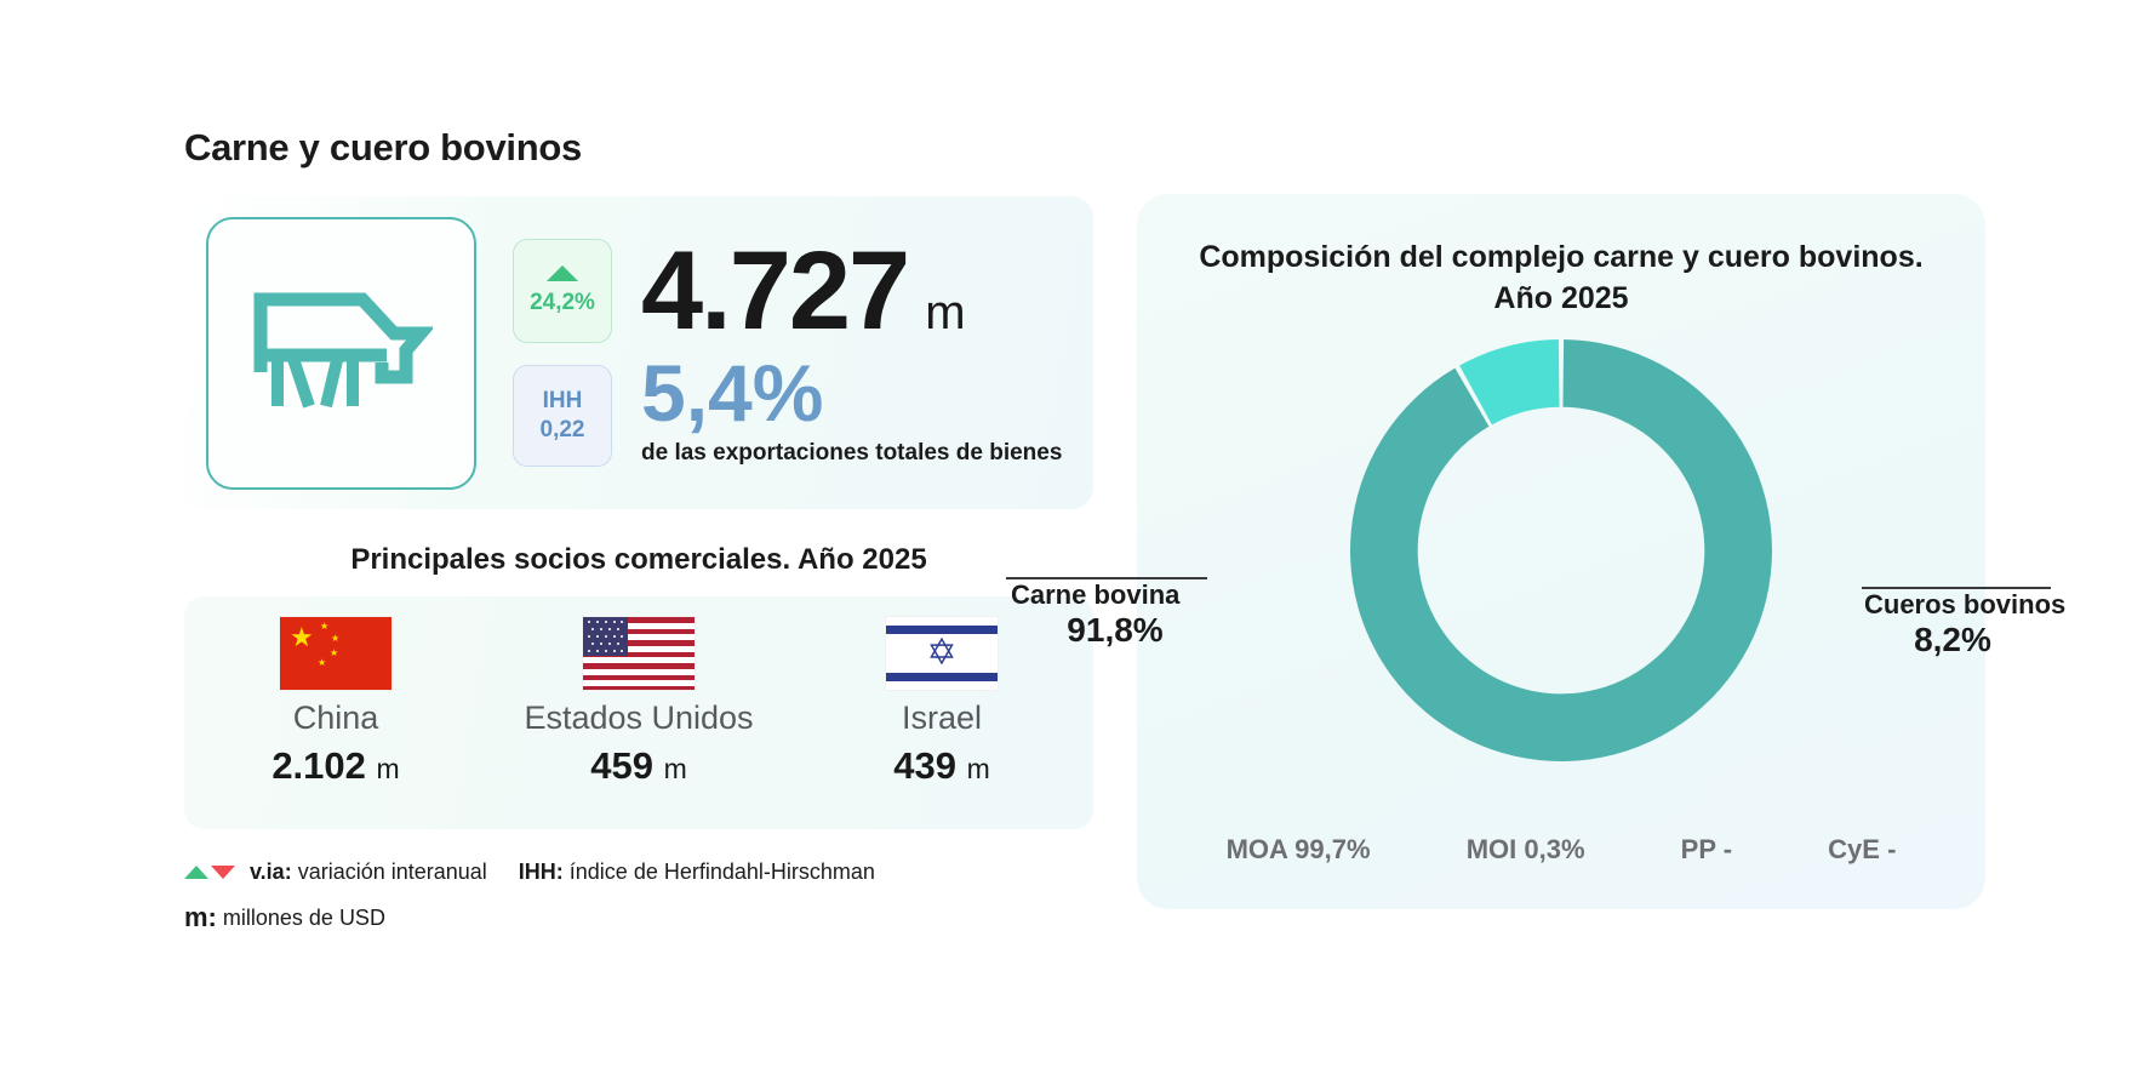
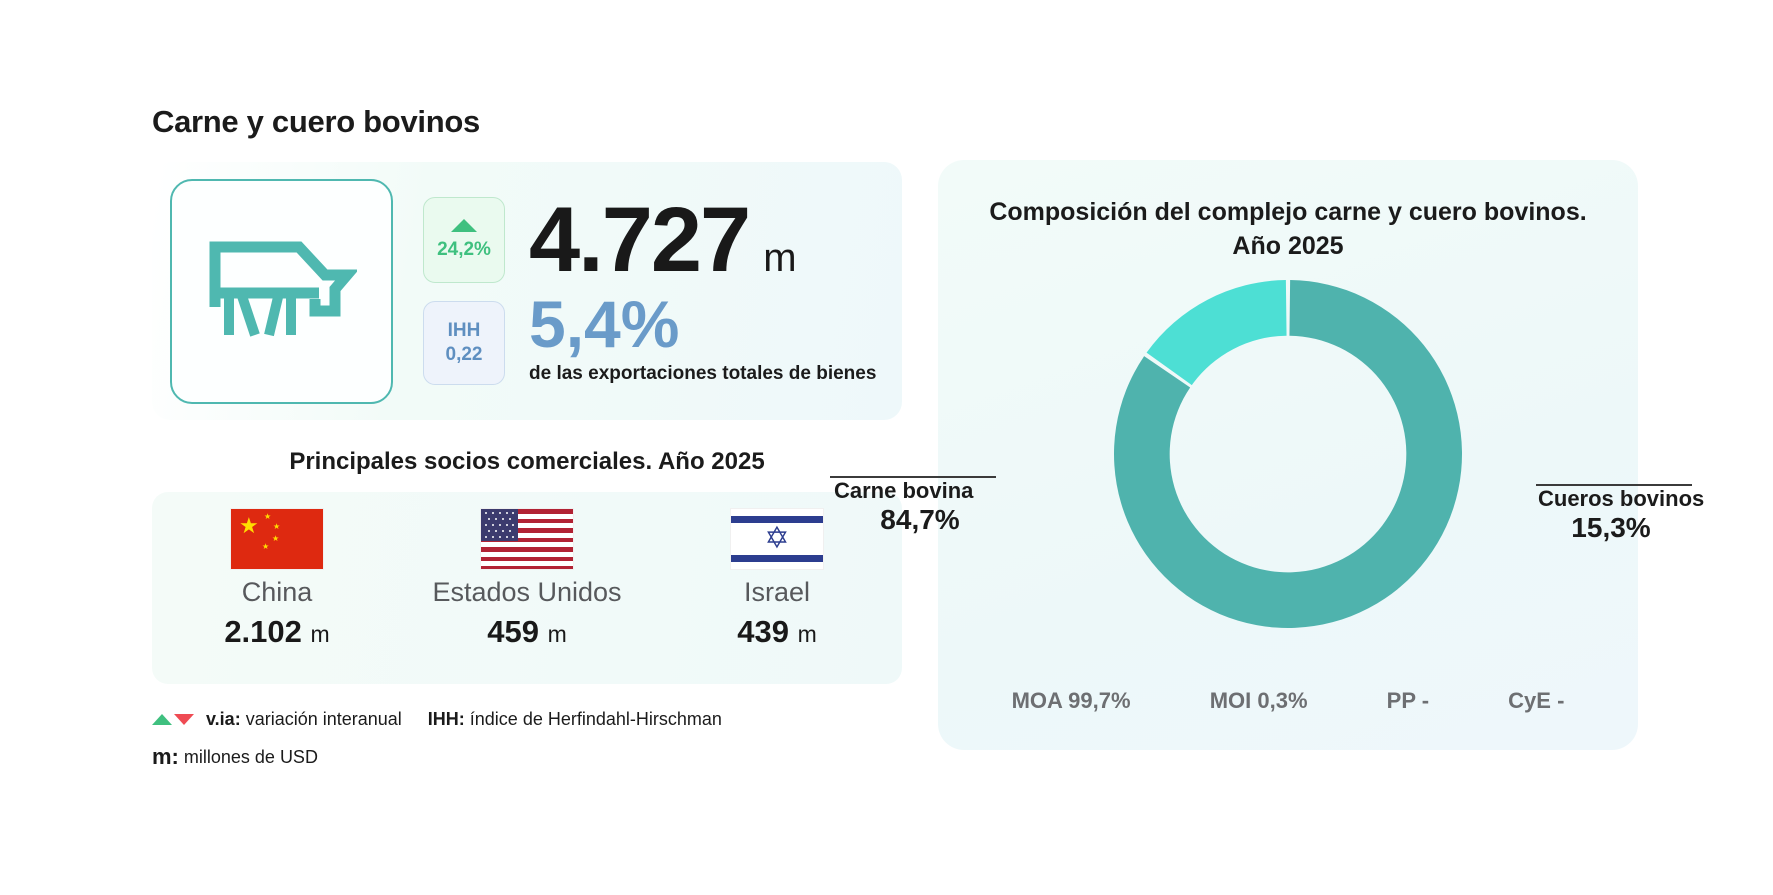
Carne bovina: 91,8% -> 84,7%
Cueros bovinos: 8,2% -> 15,3%
